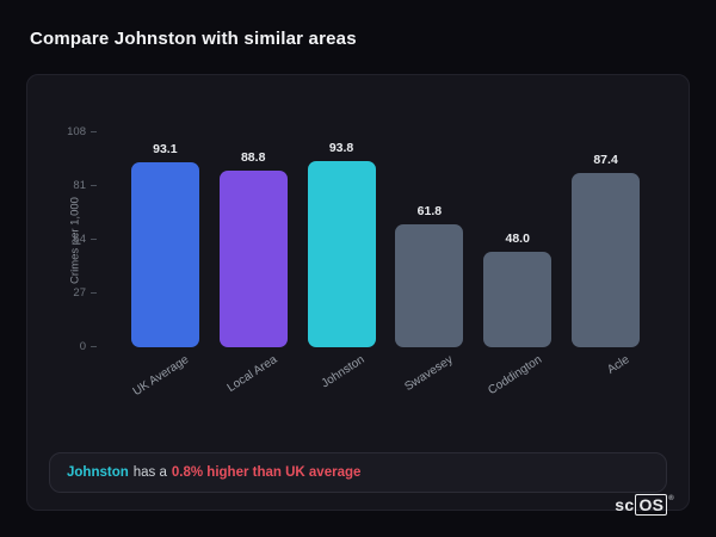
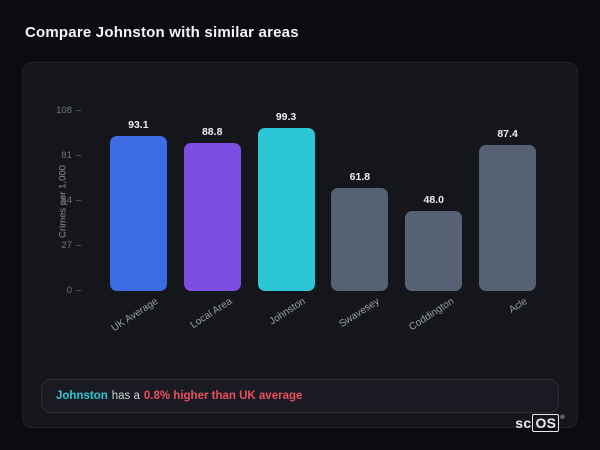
Johnston: 93.8 -> 99.3
